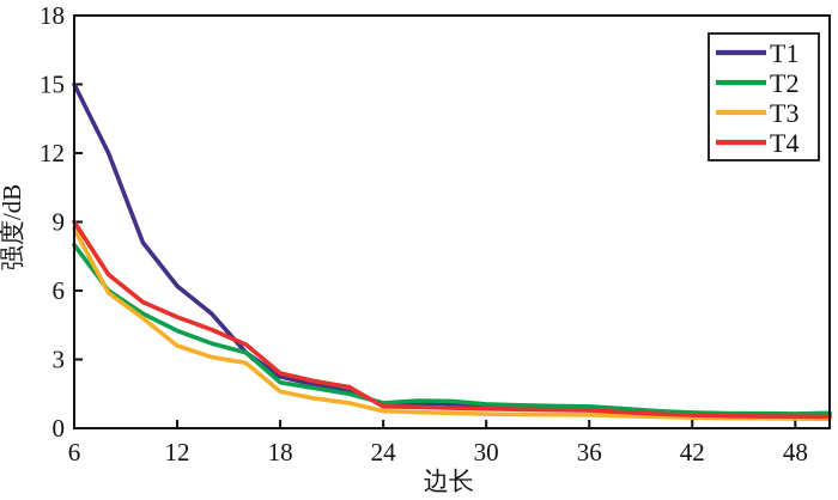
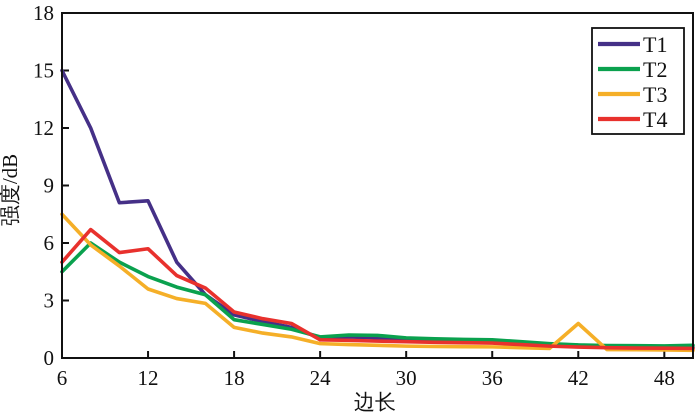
T2/6: 8.0 -> 4.5
T3/6: 8.7 -> 7.5
T4/6: 9.0 -> 5.0
T1/12: 6.2 -> 8.2
T4/12: 4.8 -> 5.7
T3/42: 0.5 -> 1.8
